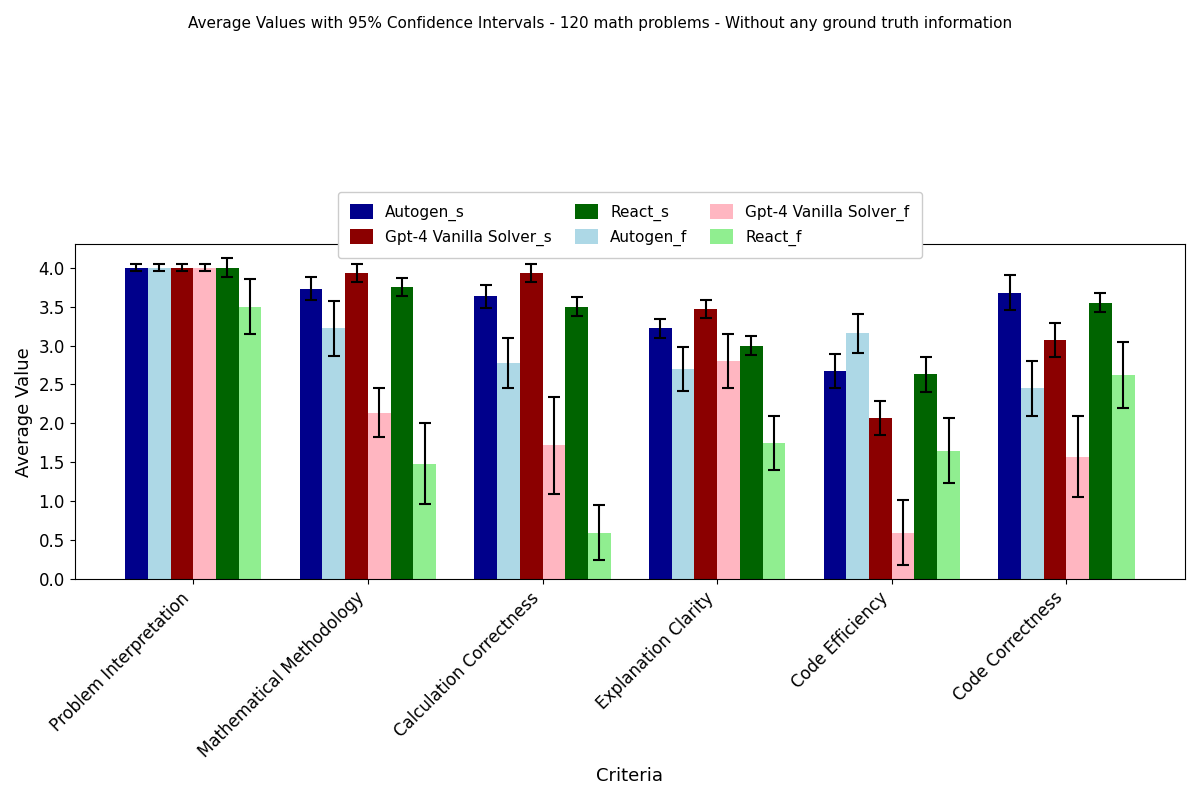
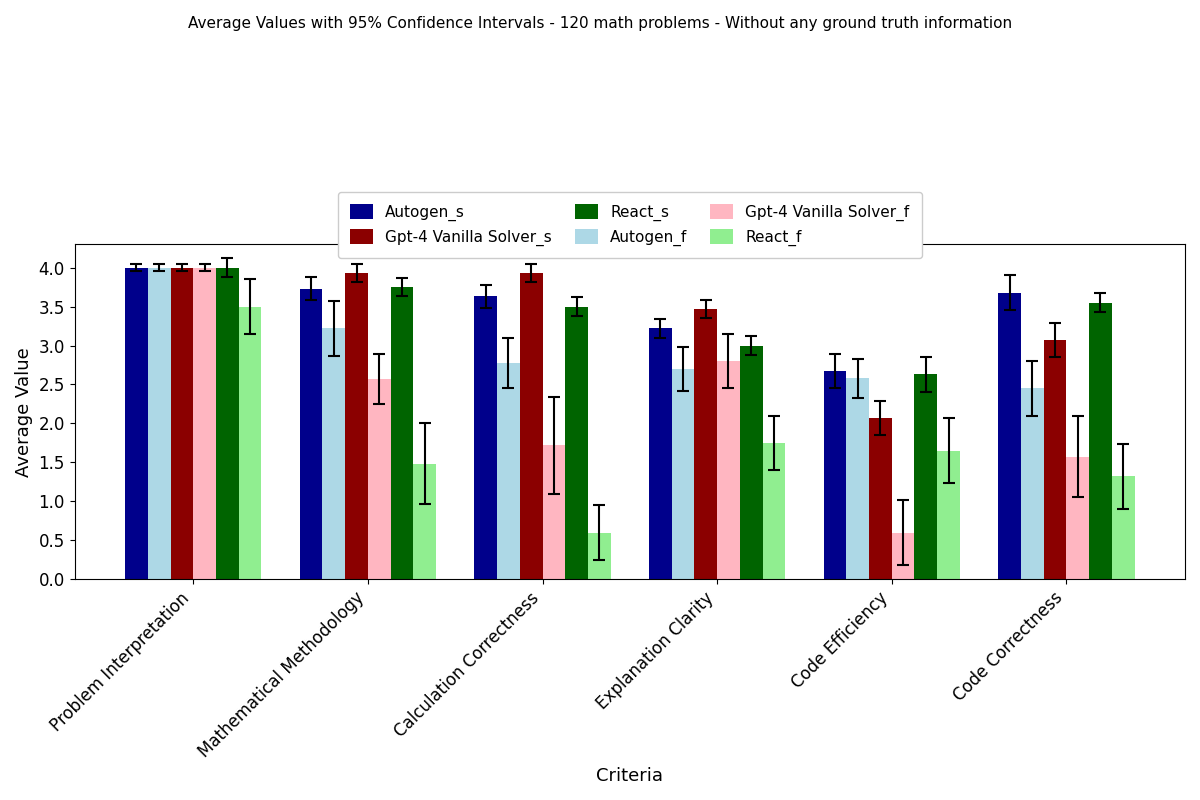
Gpt-4 Vanilla Solver_f/Mathematical Methodology: 2.14 -> 2.57
Autogen_f/Code Efficiency: 3.16 -> 2.58
React_f/Code Correctness: 2.62 -> 1.32
